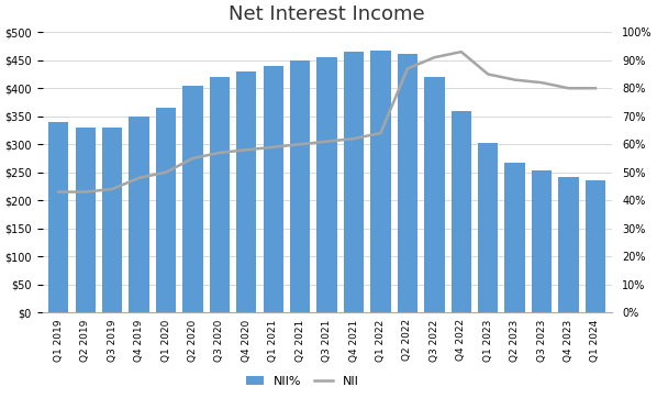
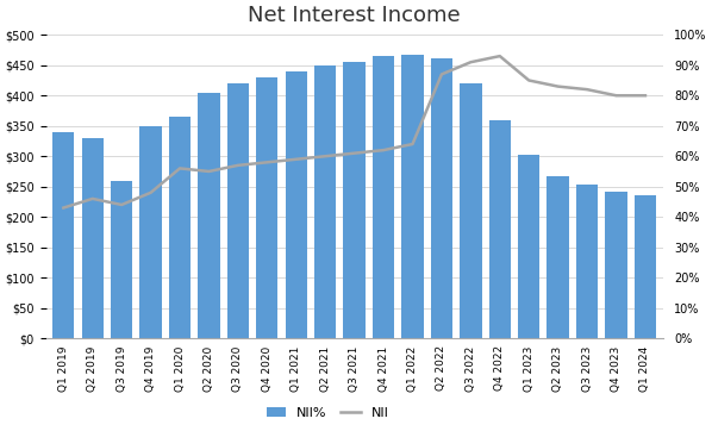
NII/Q2 2019: 43% -> 46%
NII%/Q3 2019: $330 -> $260
NII/Q1 2020: 50% -> 56%
